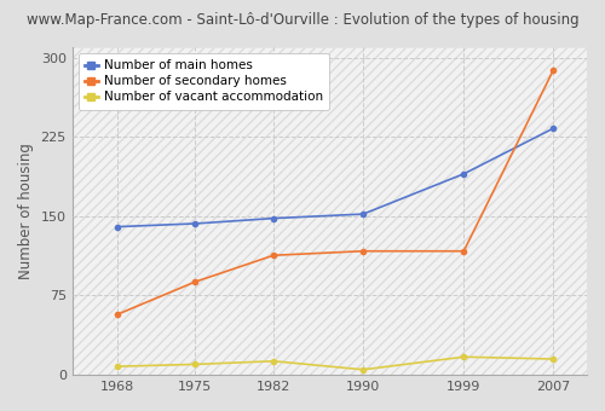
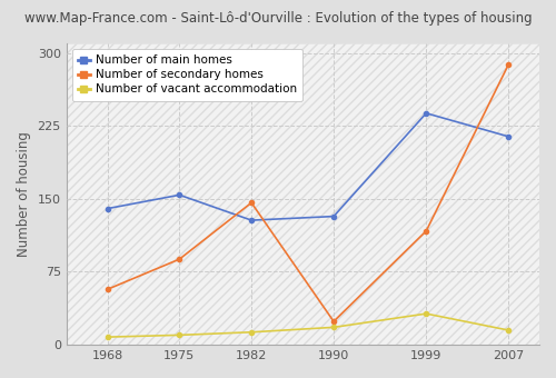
Number of main homes/1975: 143 -> 154
Number of main homes/1982: 148 -> 128
Number of secondary homes/1982: 113 -> 146
Number of main homes/1990: 152 -> 132
Number of secondary homes/1990: 117 -> 24
Number of vacant accommodation/1990: 5 -> 18
Number of main homes/1999: 190 -> 238
Number of vacant accommodation/1999: 17 -> 32
Number of main homes/2007: 233 -> 214
